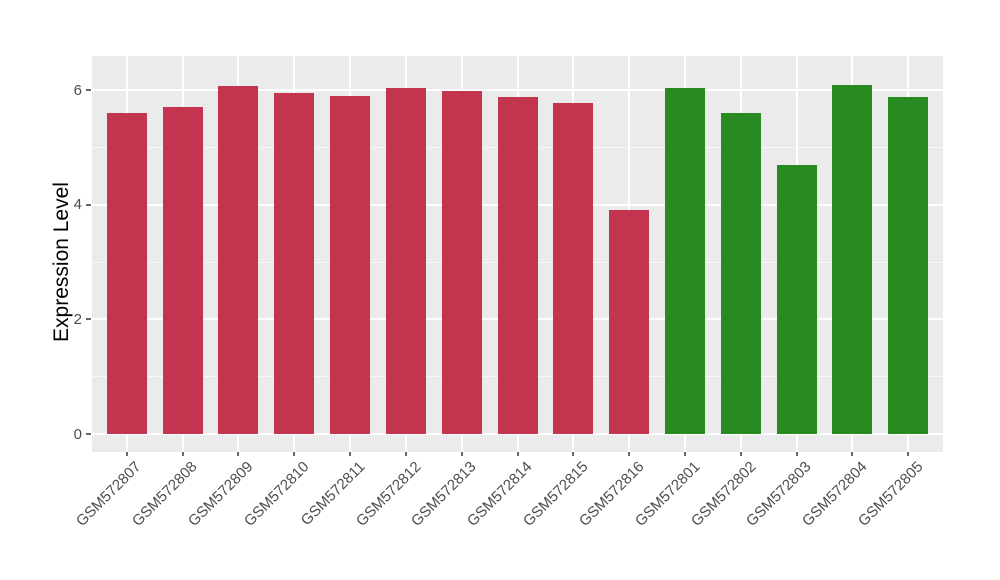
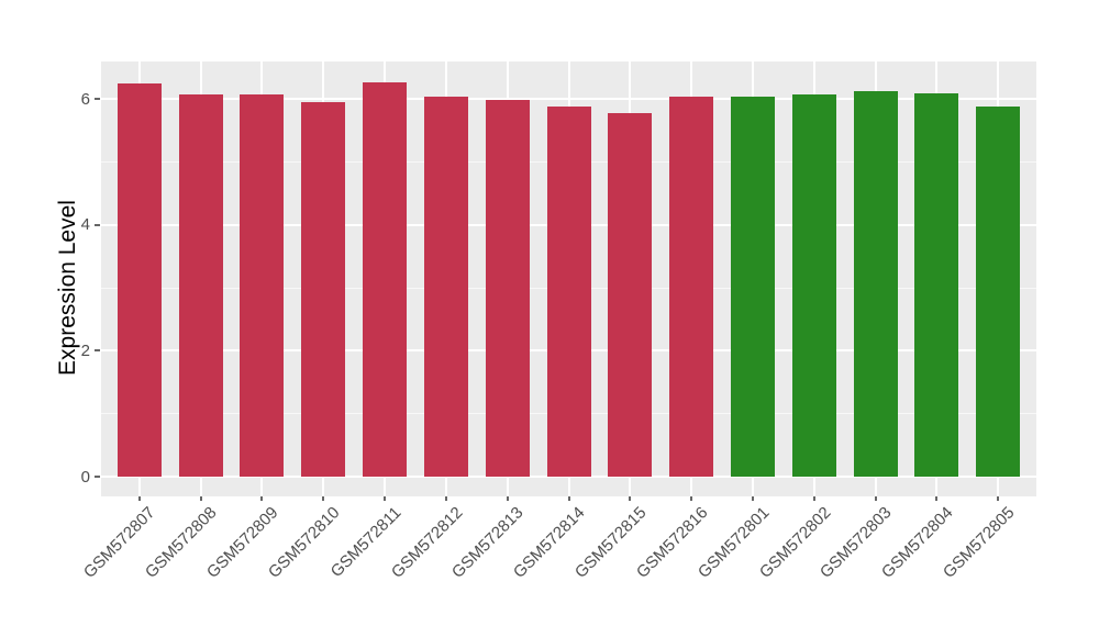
GSM572807: 5.6 -> 6.2
GSM572808: 5.7 -> 6.1
GSM572811: 5.9 -> 6.3
GSM572816: 3.9 -> 6.0
GSM572802: 5.6 -> 6.1
GSM572803: 4.7 -> 6.1
